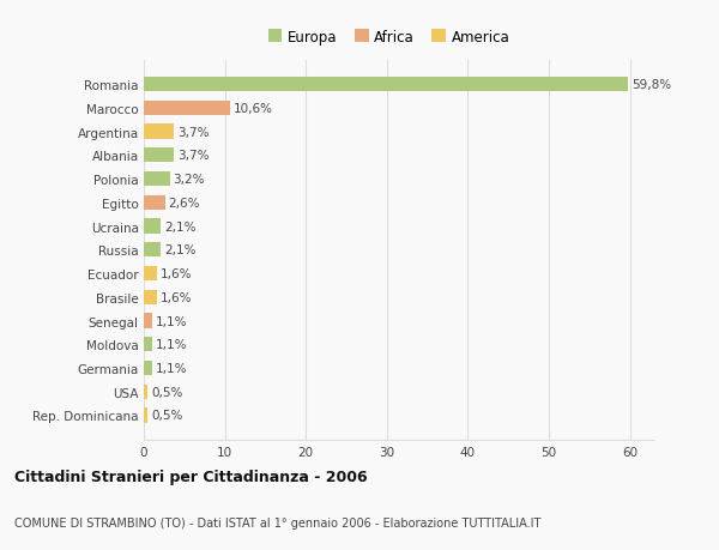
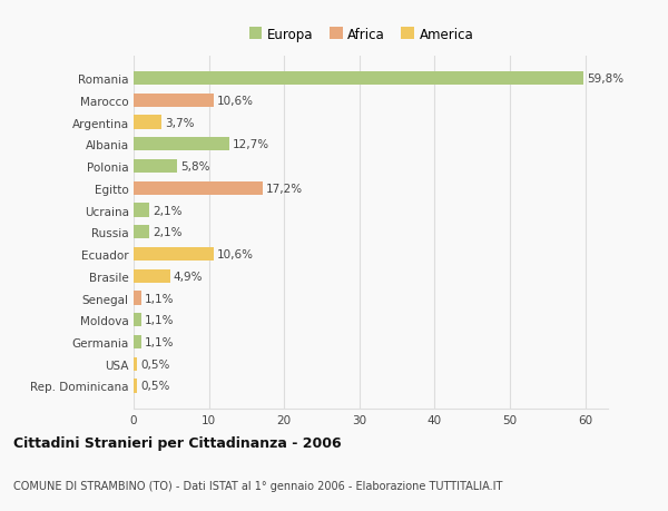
Albania: 3,7% -> 12,7%
Polonia: 3,2% -> 5,8%
Egitto: 2,6% -> 17,2%
Ecuador: 1,6% -> 10,6%
Brasile: 1,6% -> 4,9%
